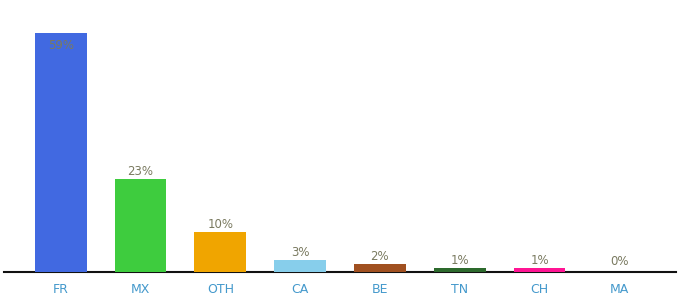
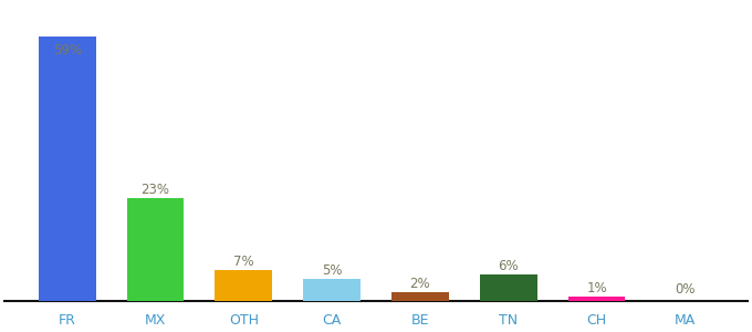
OTH: 10% -> 7%
CA: 3% -> 5%
TN: 1% -> 6%
